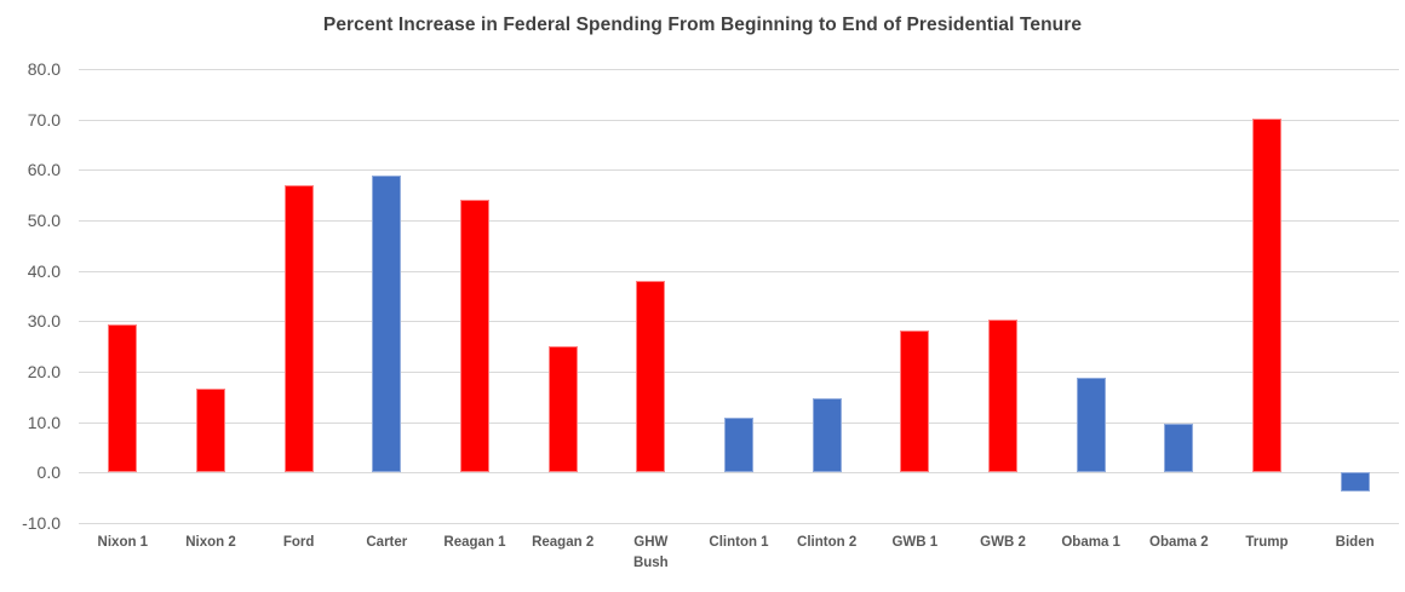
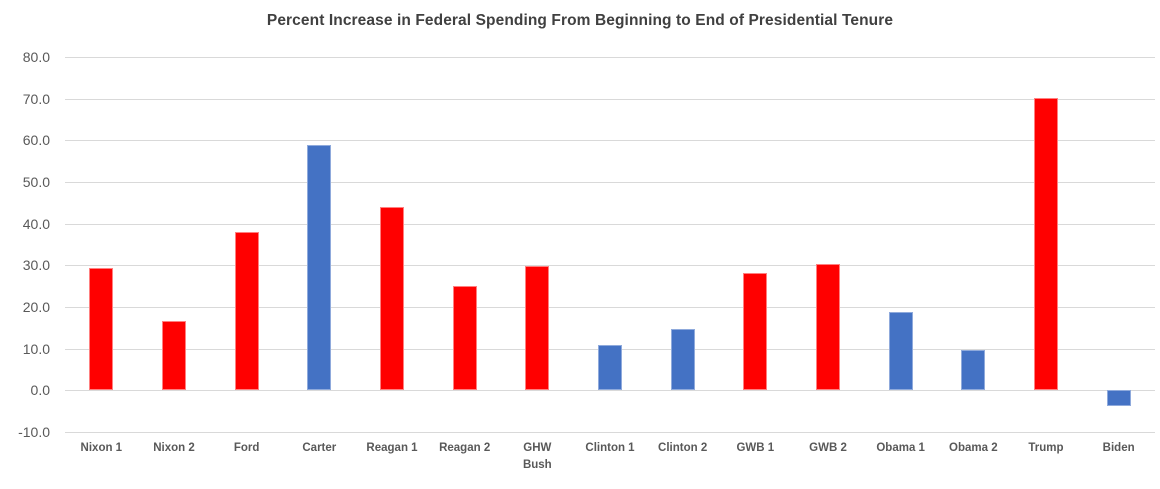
Ford: 57 -> 38
Reagan 1: 54 -> 44
GHW Bush: 38 -> 30
